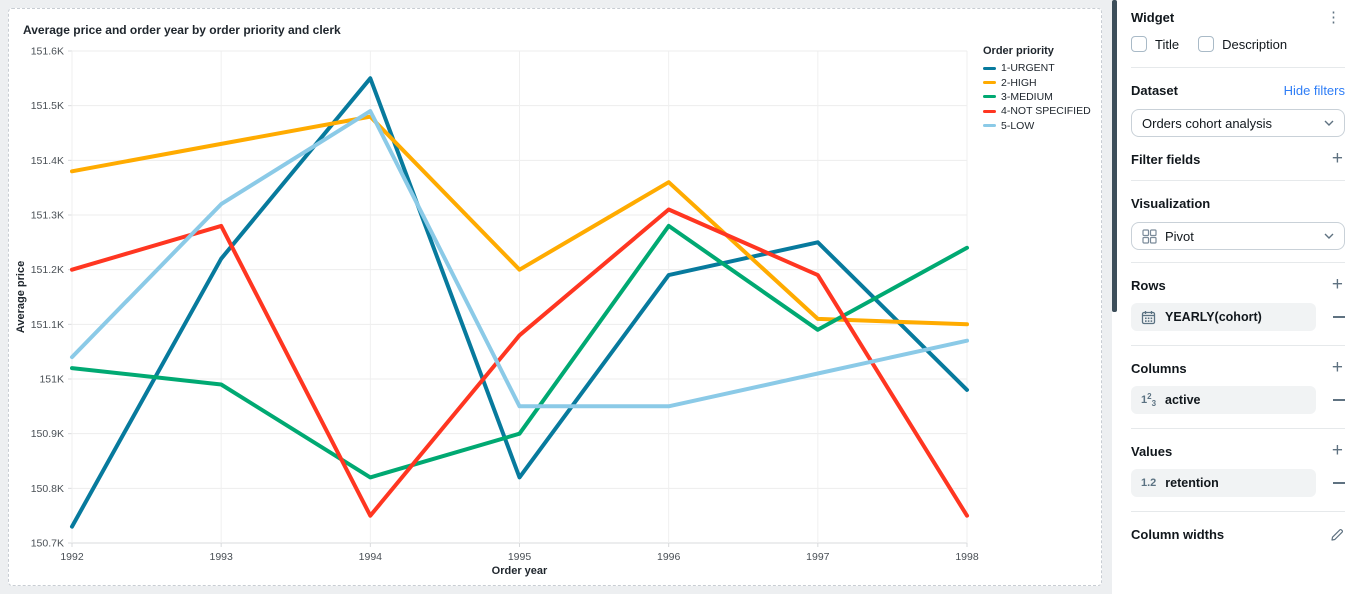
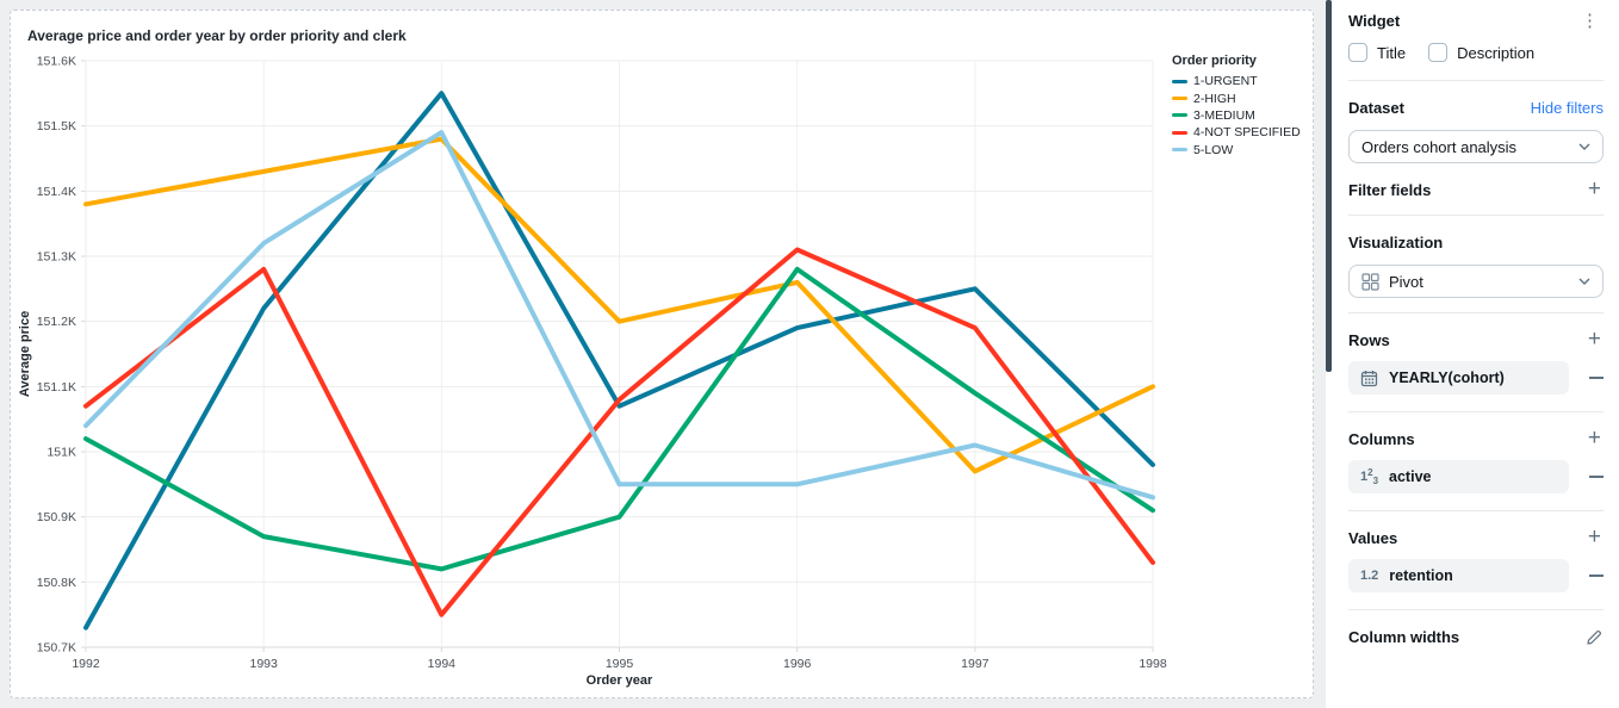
4-NOT SPECIFIED/1992: 151.20K -> 151.07K
3-MEDIUM/1993: 150.99K -> 150.87K
1-URGENT/1995: 150.82K -> 151.07K
2-HIGH/1996: 151.36K -> 151.26K
2-HIGH/1997: 151.11K -> 150.97K
3-MEDIUM/1998: 151.24K -> 150.91K
4-NOT SPECIFIED/1998: 150.75K -> 150.83K
5-LOW/1998: 151.07K -> 150.93K
